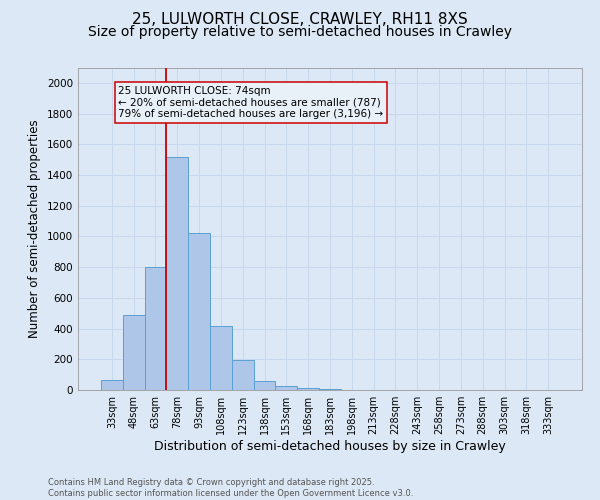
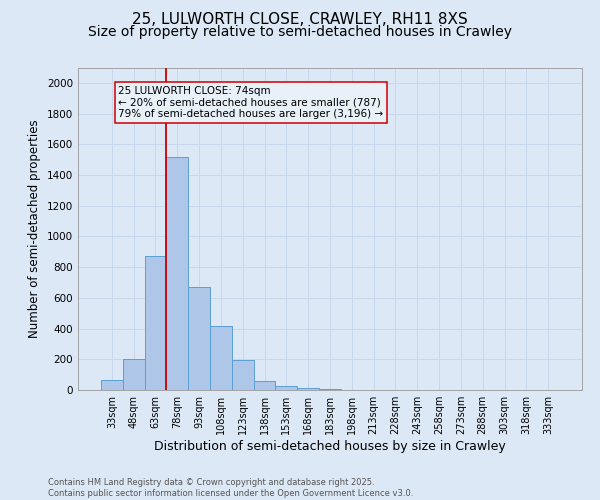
48sqm: 490 -> 200
63sqm: 800 -> 870
93sqm: 1020 -> 670
